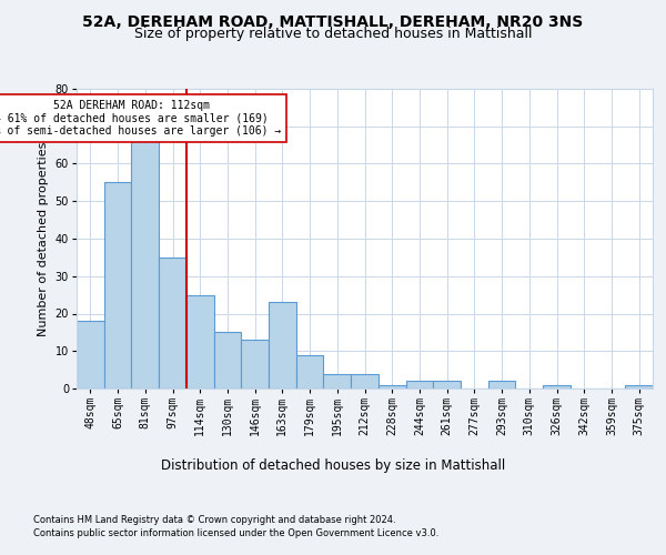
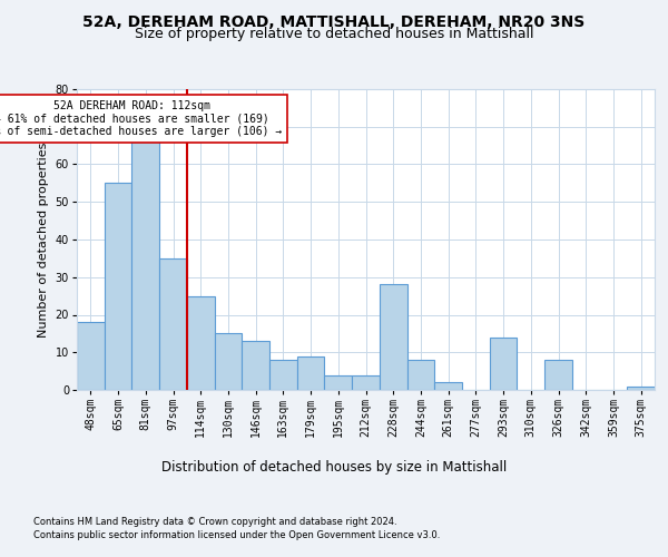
163sqm: 23 -> 8
228sqm: 1 -> 28
244sqm: 2 -> 8
293sqm: 2 -> 14
326sqm: 1 -> 8
